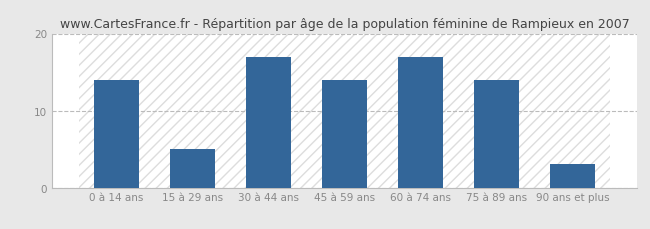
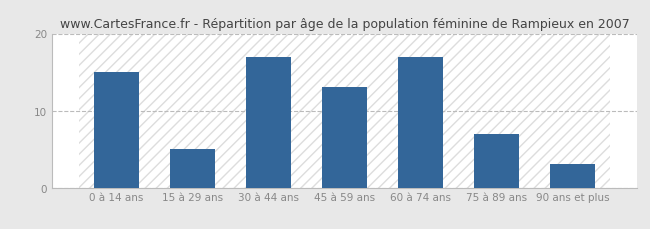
0 à 14 ans: 14 -> 15
45 à 59 ans: 14 -> 13
75 à 89 ans: 14 -> 7
